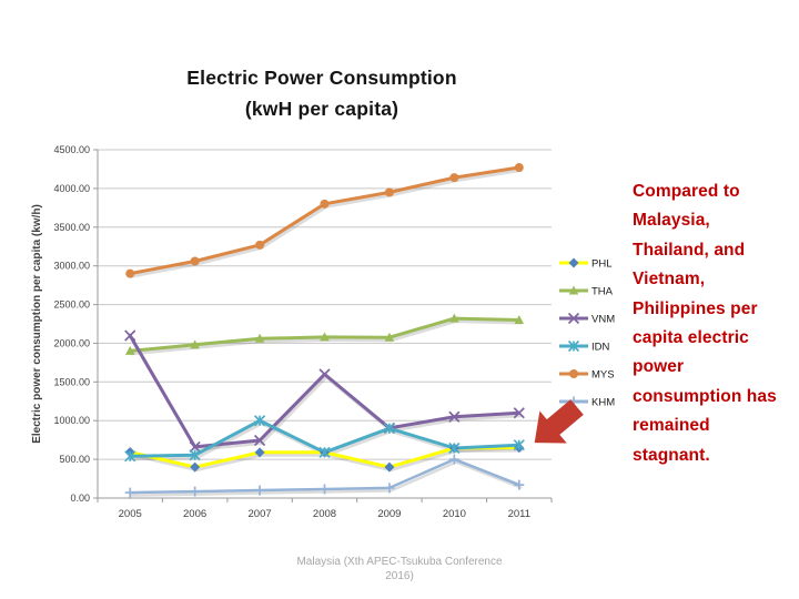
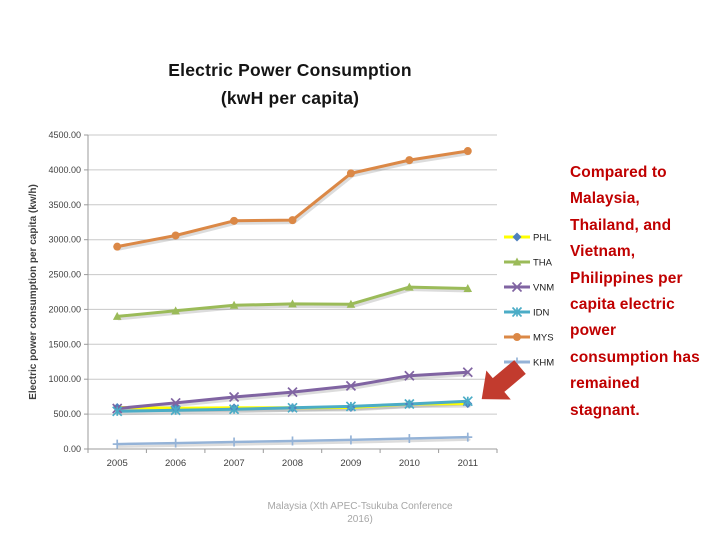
VNM/2005: 2100 -> 600
PHL/2006: 400 -> 600
IDN/2007: 1000 -> 600
VNM/2008: 1600 -> 800
MYS/2008: 3800 -> 3300
PHL/2009: 400 -> 600
IDN/2009: 900 -> 600
KHM/2010: 500 -> 200
